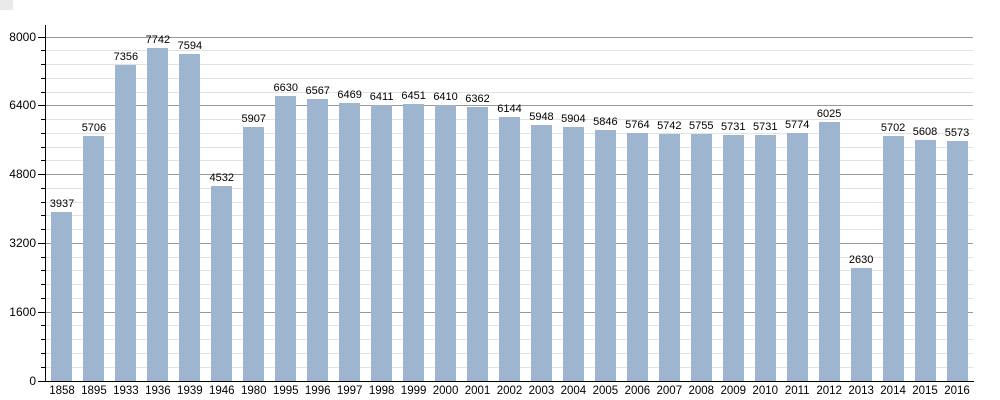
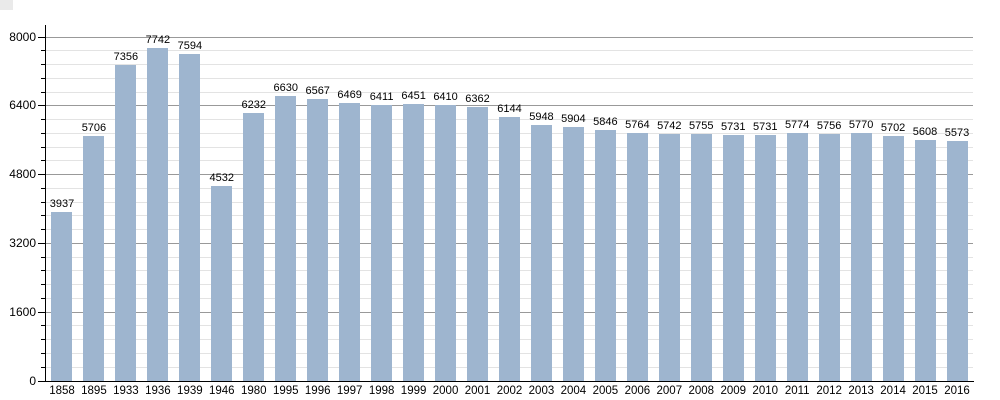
1980: 5907 -> 6232
2012: 6025 -> 5756
2013: 2630 -> 5770
